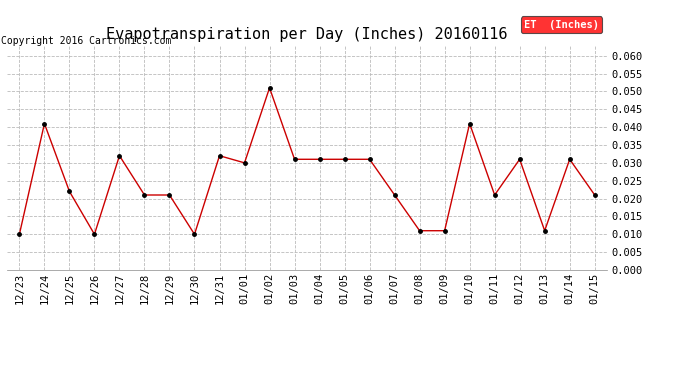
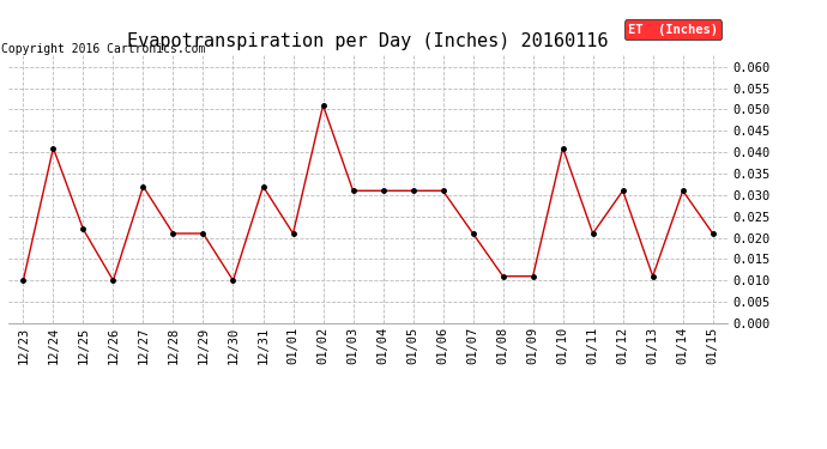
01/01: 0.030 -> 0.021
